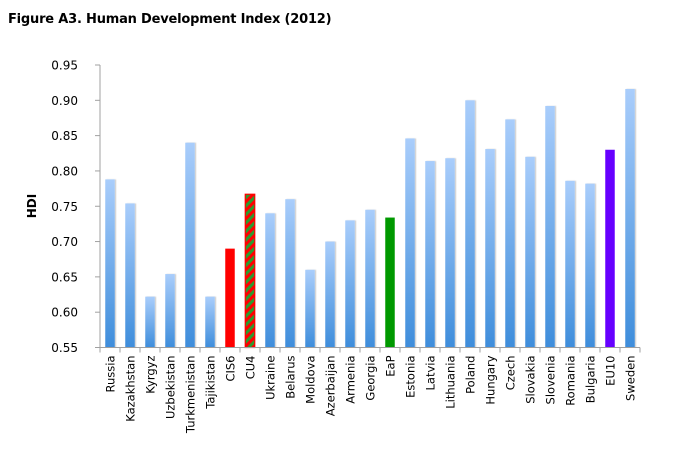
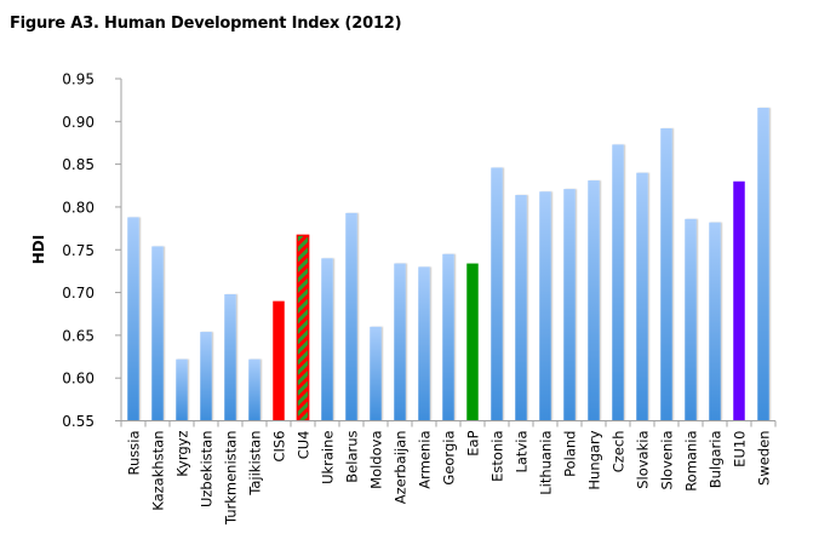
Turkmenistan: 0.84 -> 0.70
Belarus: 0.76 -> 0.79
Azerbaijan: 0.70 -> 0.73
Poland: 0.90 -> 0.82
Slovakia: 0.82 -> 0.84
